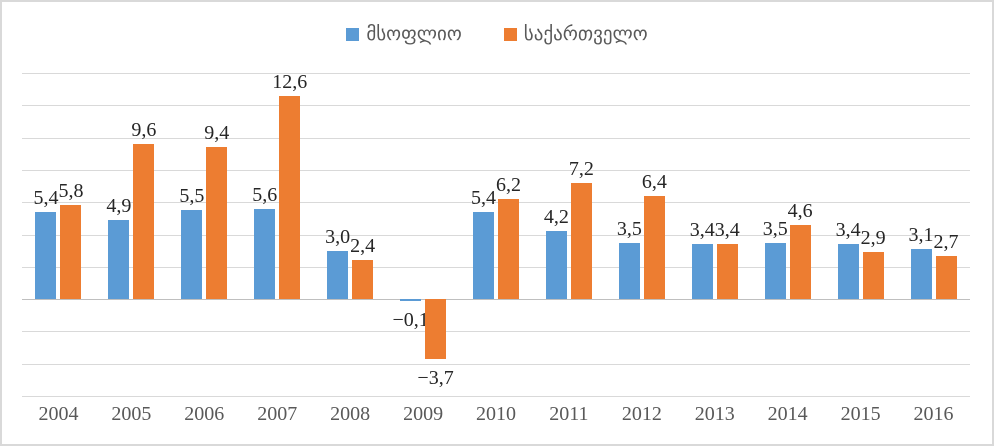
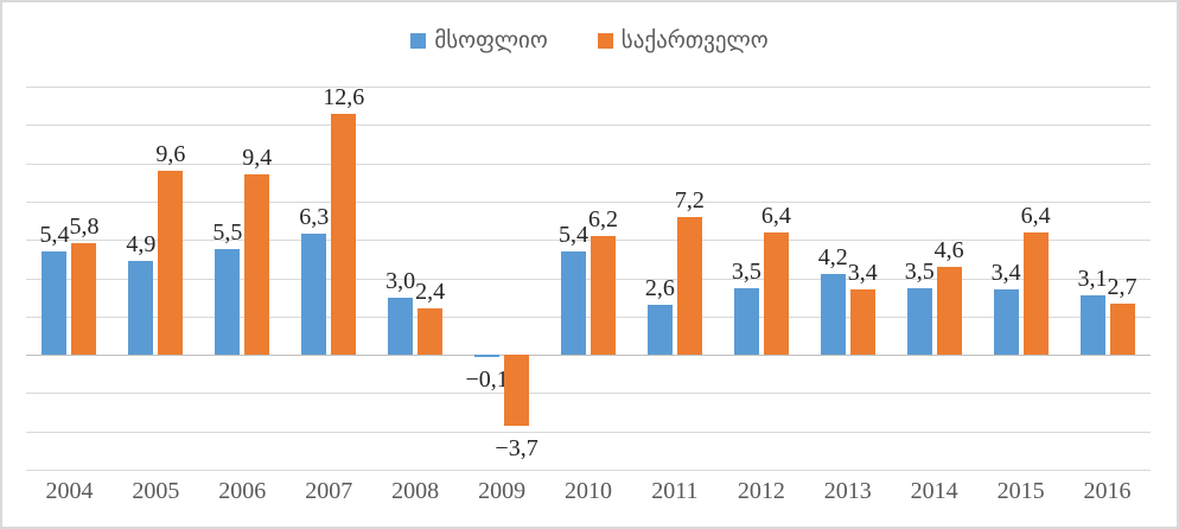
მსოფლიო/2007: 5,6 -> 6,3
მსოფლიო/2011: 4,2 -> 2,6
მსოფლიო/2013: 3,4 -> 4,2
საქართველო/2015: 2,9 -> 6,4
